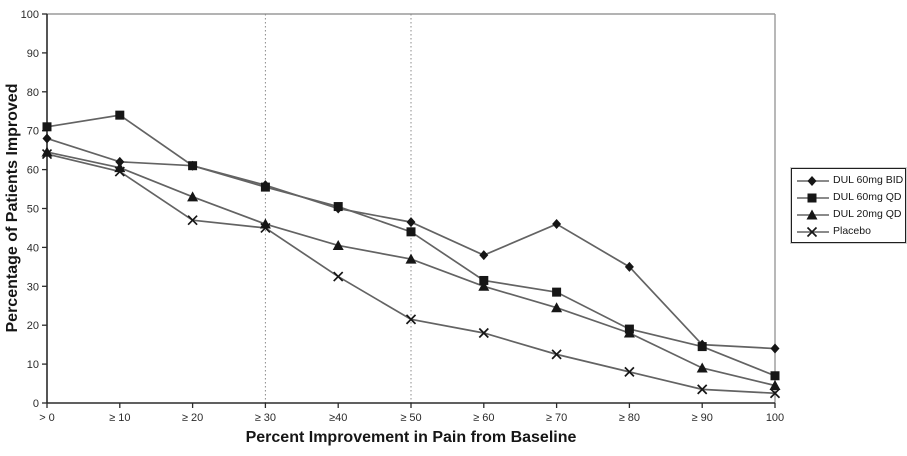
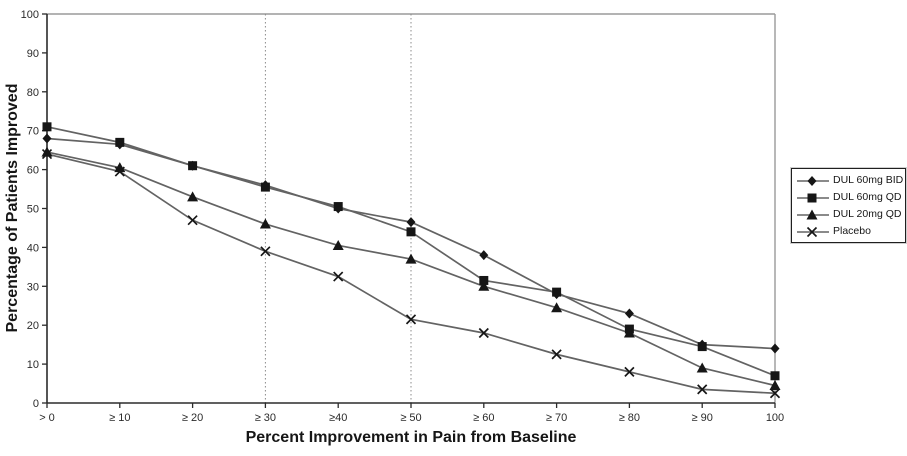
DUL 60mg BID/≥ 10: 62 -> 66
DUL 60mg QD/≥ 10: 74 -> 67
Placebo/≥ 30: 45 -> 39
DUL 60mg BID/≥ 70: 46 -> 28
DUL 60mg BID/≥ 80: 35 -> 23
